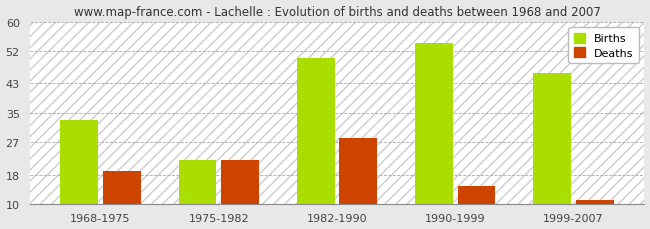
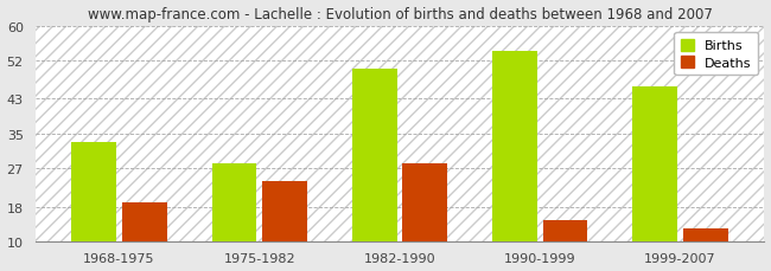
Births/1975-1982: 22 -> 28
Deaths/1975-1982: 22 -> 24
Deaths/1999-2007: 11 -> 13
